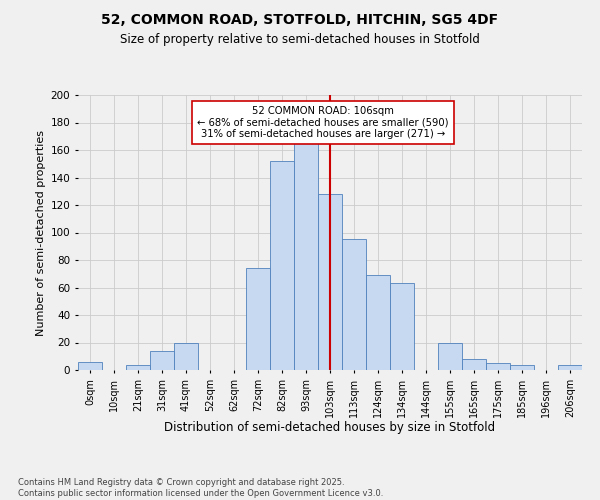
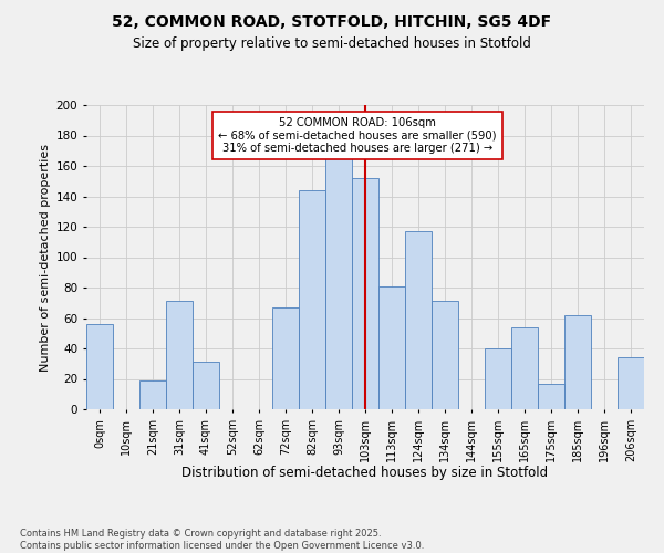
0sqm: 6 -> 56
21sqm: 4 -> 19
31sqm: 14 -> 71
41sqm: 20 -> 31
72sqm: 74 -> 67
82sqm: 152 -> 144
103sqm: 128 -> 152
113sqm: 95 -> 81
124sqm: 69 -> 117
134sqm: 63 -> 71
155sqm: 20 -> 40
165sqm: 8 -> 54
175sqm: 5 -> 17
185sqm: 4 -> 62
206sqm: 4 -> 34
